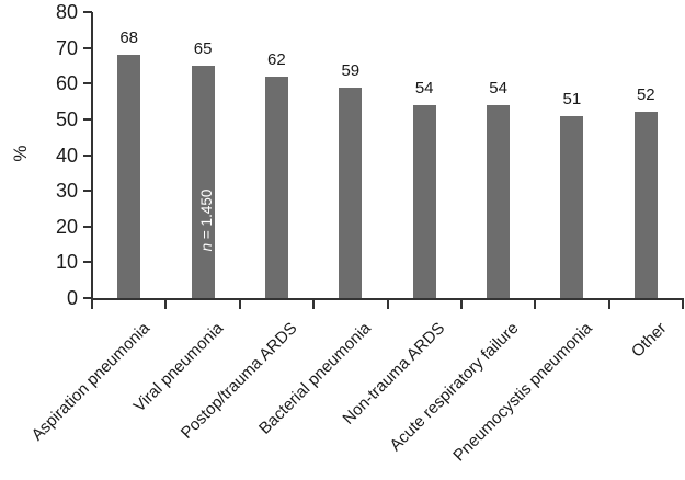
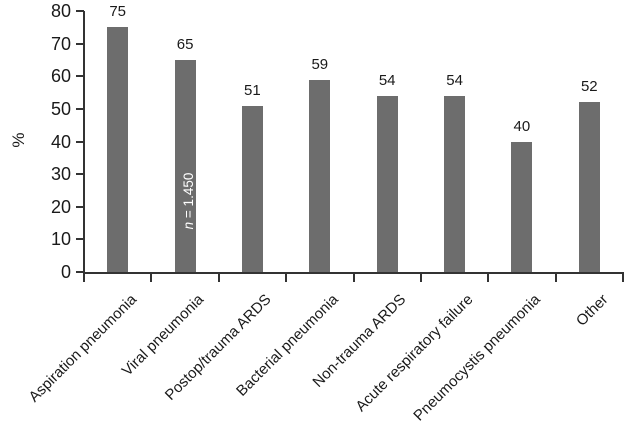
Aspiration pneumonia: 68 -> 75
Postop/trauma ARDS: 62 -> 51
Pneumocystis pneumonia: 51 -> 40
